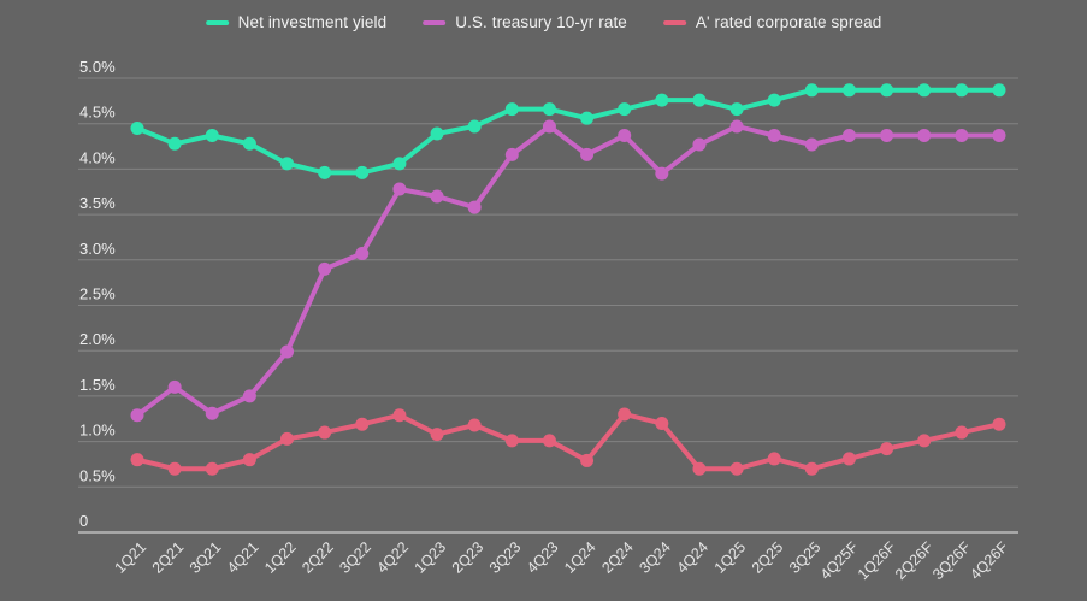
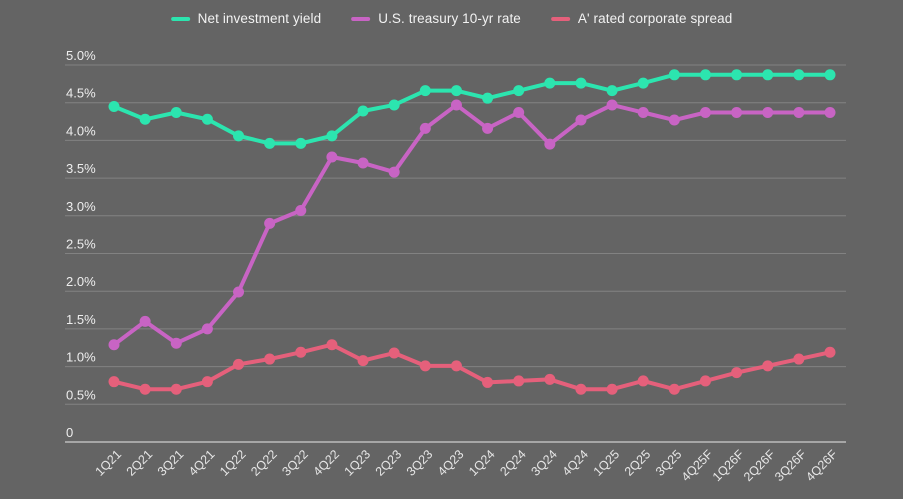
A' rated corporate spread/2Q24: 1.3% -> 0.8%
A' rated corporate spread/3Q24: 1.2% -> 0.8%
